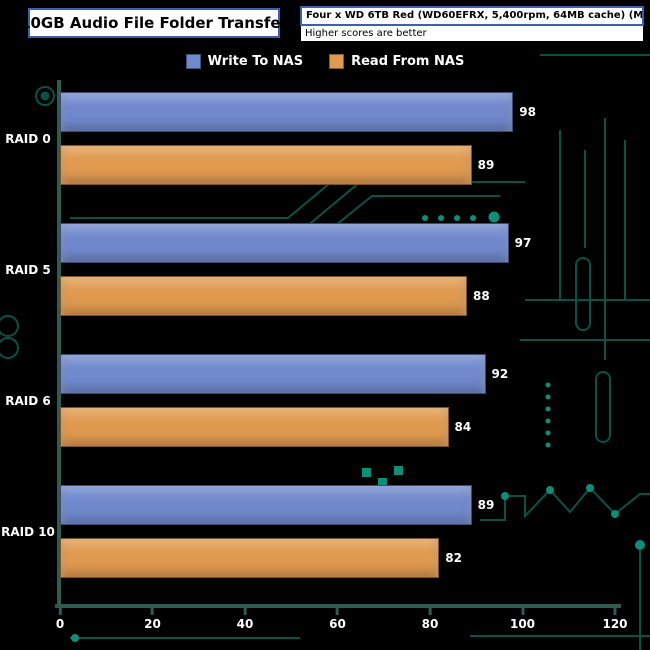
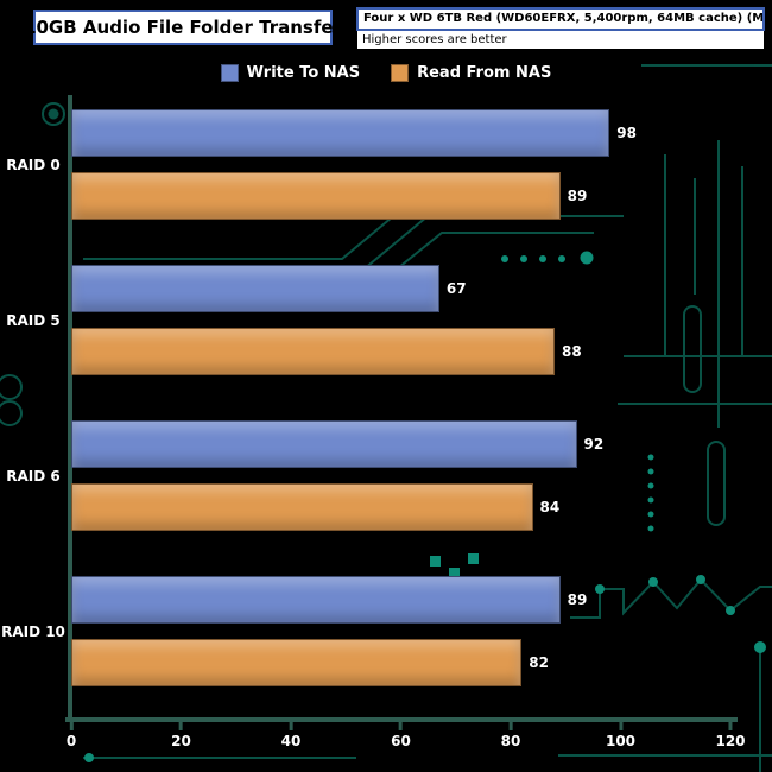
Write To NAS/RAID 5: 97 -> 67
